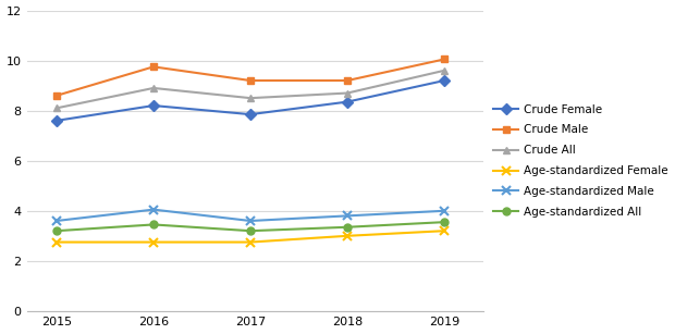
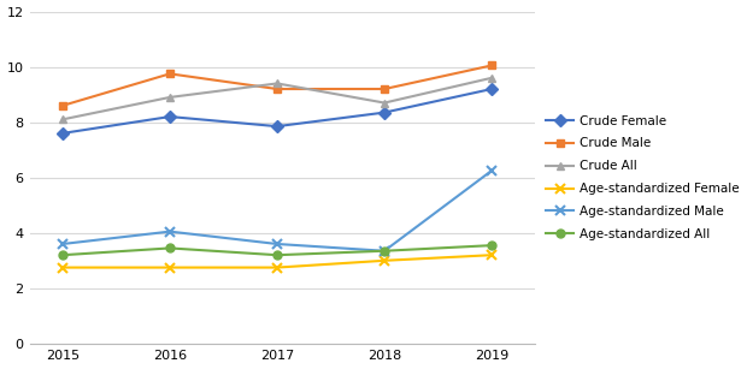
Crude All/2017: 8.5 -> 9.4
Age-standardized Male/2018: 3.80 -> 3.35
Age-standardized Male/2019: 4.00 -> 6.25
